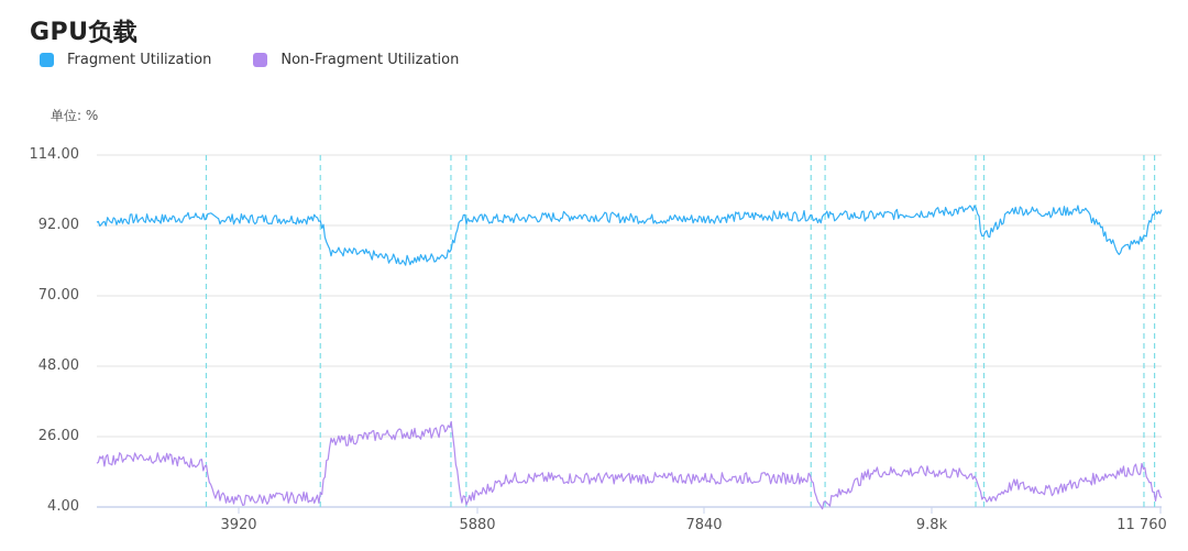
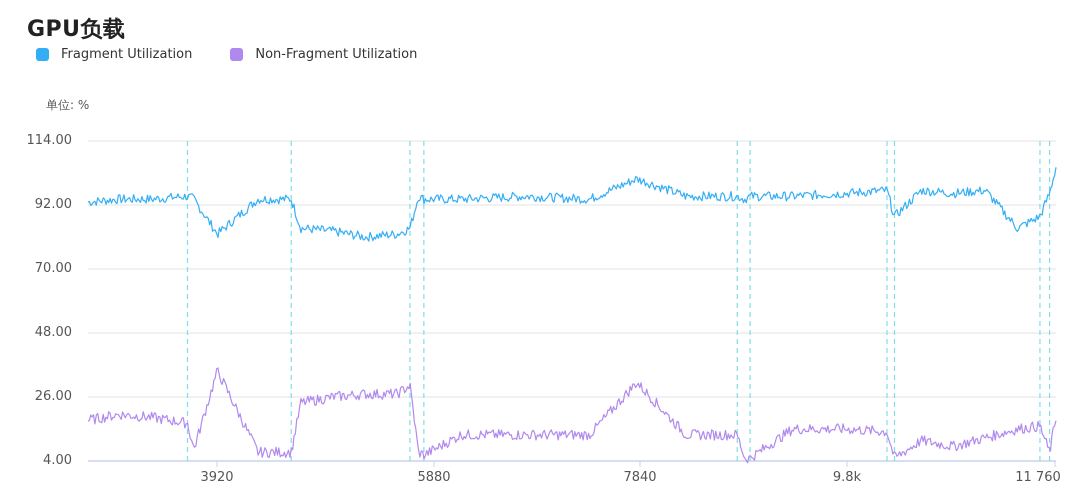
Fragment Utilization/3920: 94 -> 82
Non-Fragment Utilization/3920: 6 -> 35
Fragment Utilization/7840: 94 -> 101
Non-Fragment Utilization/7840: 13 -> 31
Fragment Utilization/11760: 97 -> 105
Non-Fragment Utilization/11760: 8 -> 19
